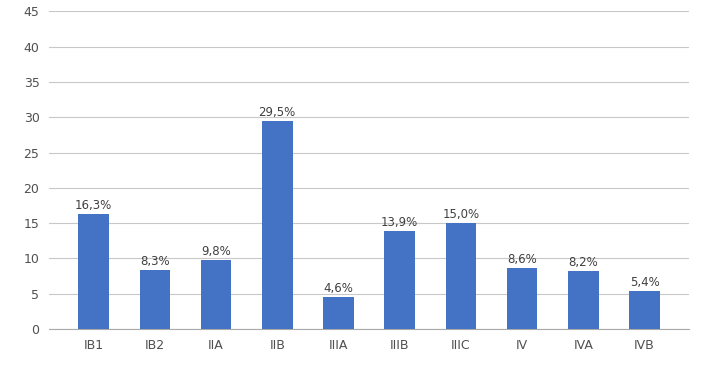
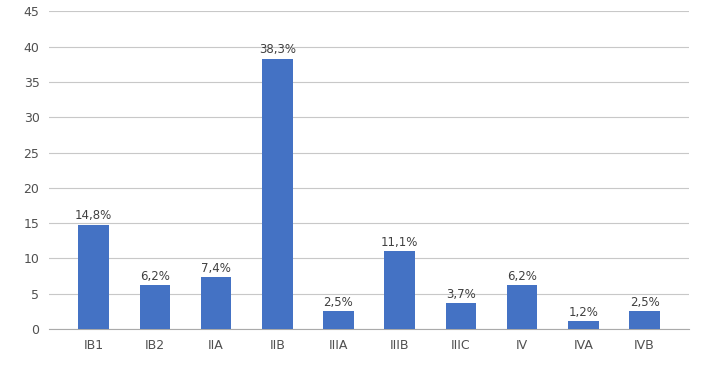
IB1: 16,3% -> 14,8%
IB2: 8,3% -> 6,2%
IIA: 9,8% -> 7,4%
IIB: 29,5% -> 38,3%
IIIA: 4,6% -> 2,5%
IIIB: 13,9% -> 11,1%
IIIC: 15,0% -> 3,7%
IV: 8,6% -> 6,2%
IVA: 8,2% -> 1,2%
IVB: 5,4% -> 2,5%
